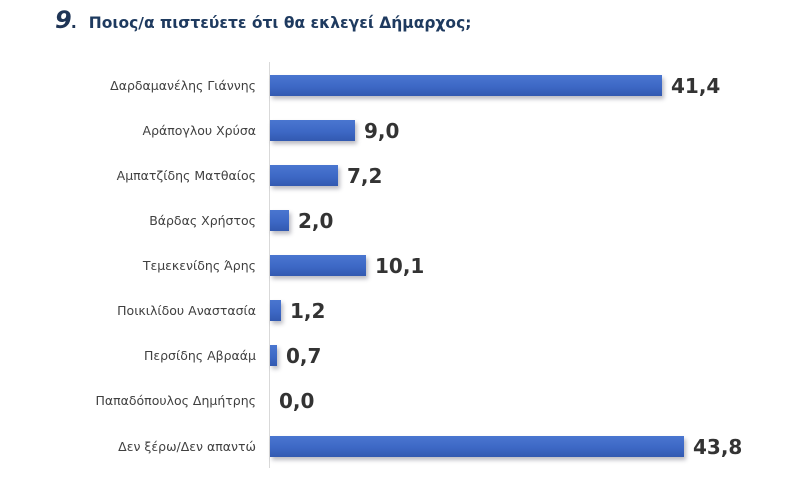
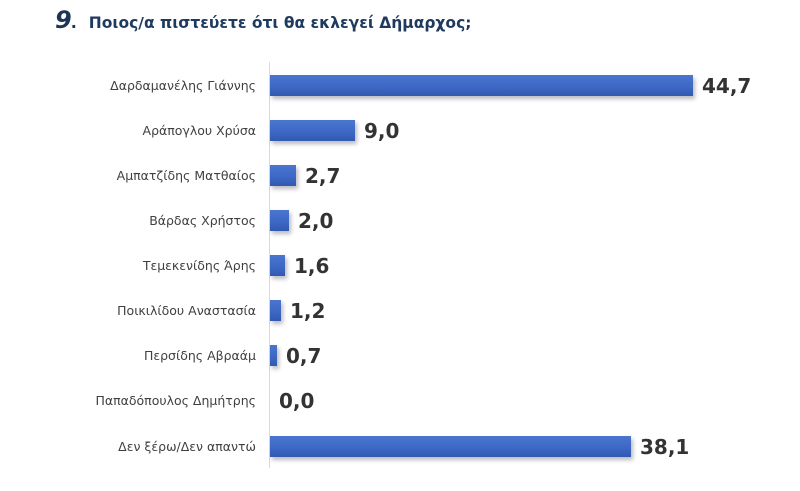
Δαρδαμανέλης Γιάννης: 41,4 -> 44,7
Αμπατζίδης Ματθαίος: 7,2 -> 2,7
Τεμεκενίδης Άρης: 10,1 -> 1,6
Δεν ξέρω/Δεν απαντώ: 43,8 -> 38,1
